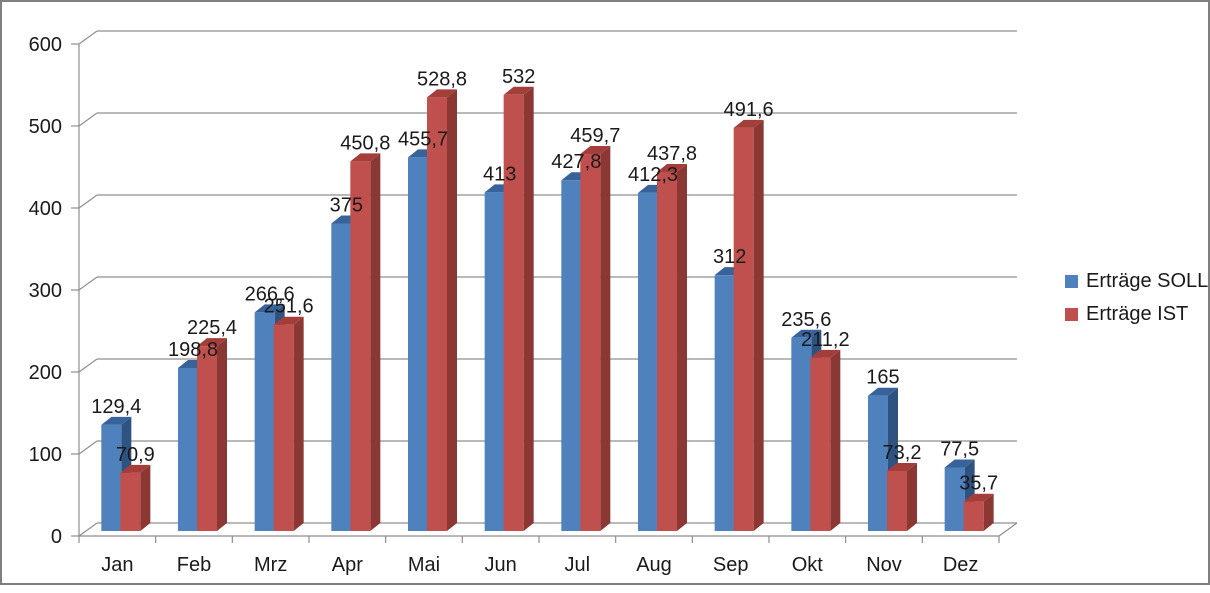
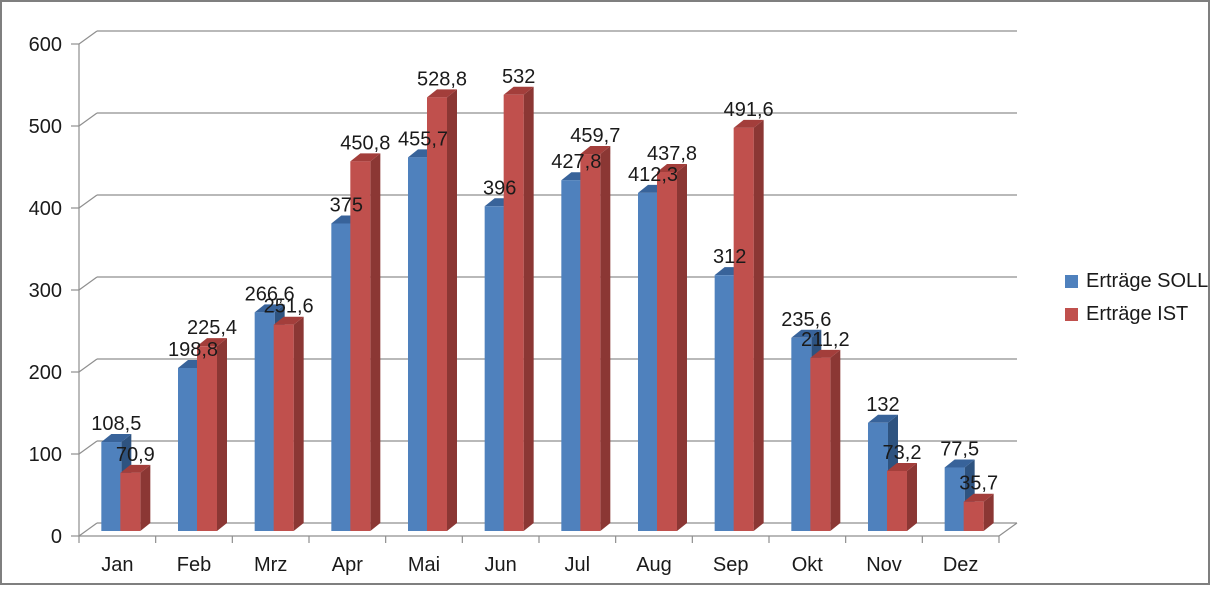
Erträge SOLL/Jan: 129,4 -> 108,5
Erträge SOLL/Jun: 413 -> 396
Erträge SOLL/Nov: 165 -> 132
